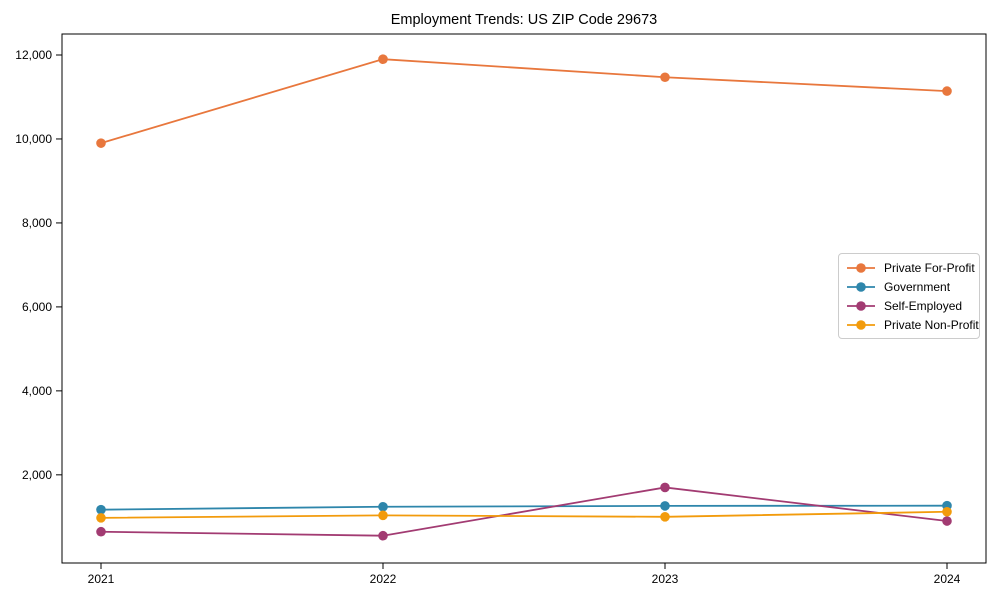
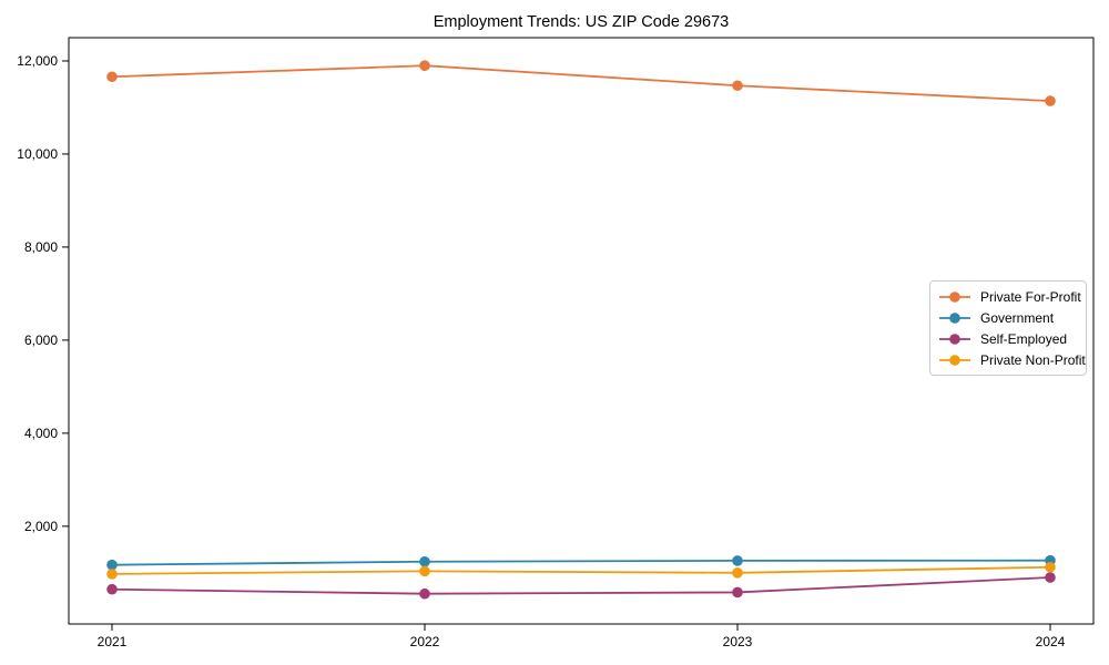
Private For-Profit/2021: 9900 -> 11700
Self-Employed/2023: 1700 -> 600
